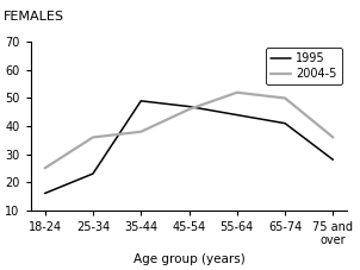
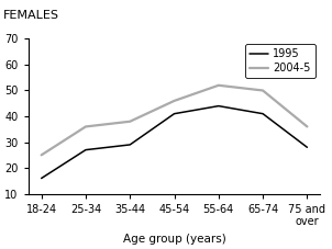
1995/25-34: 23 -> 27
1995/35-44: 49 -> 29
1995/45-54: 47 -> 41
